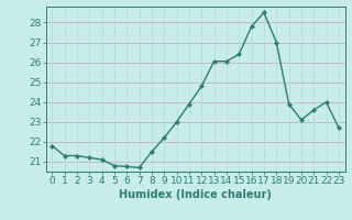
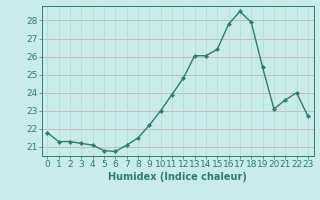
7: 20.7 -> 21.1
18: 27.0 -> 27.9
19: 23.9 -> 25.4
